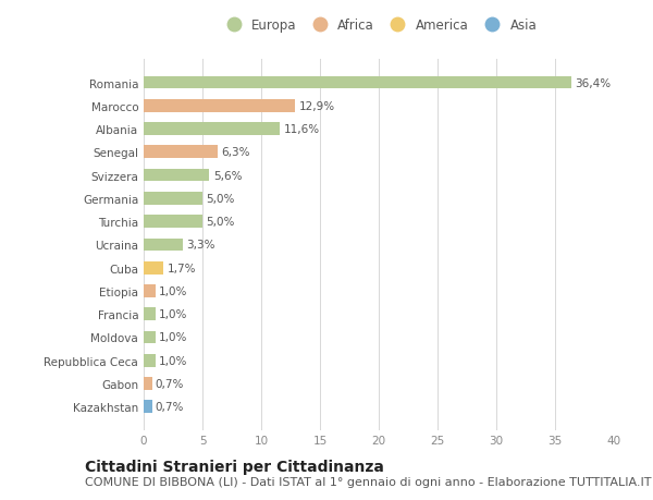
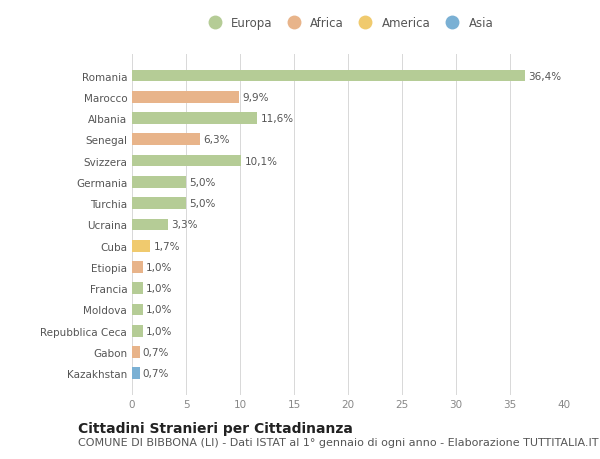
Marocco: 12,9% -> 9,9%
Svizzera: 5,6% -> 10,1%
